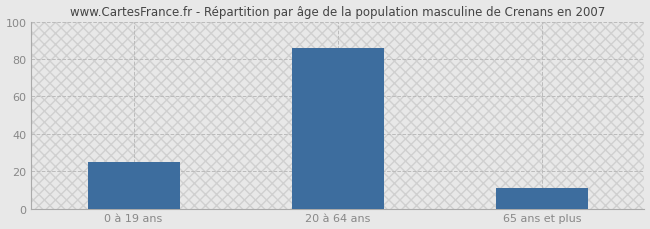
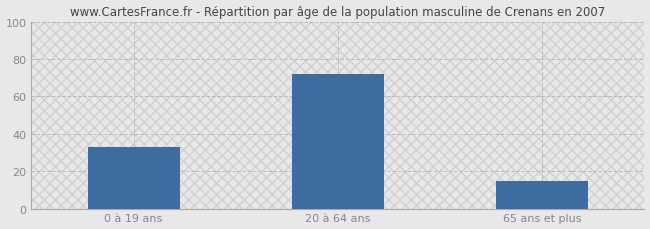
0 à 19 ans: 25 -> 33
20 à 64 ans: 86 -> 72
65 ans et plus: 11 -> 15
